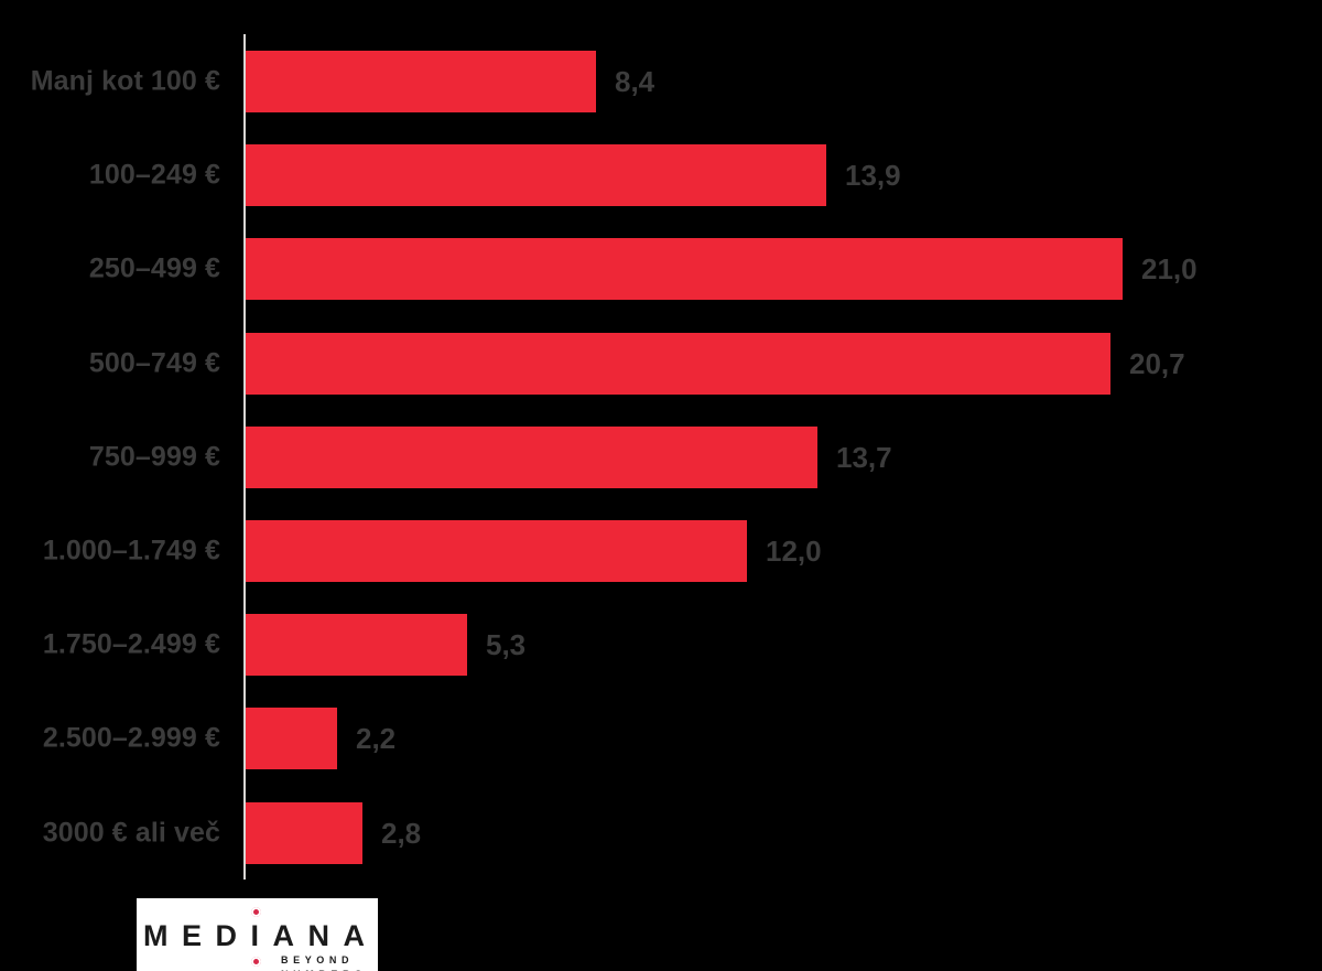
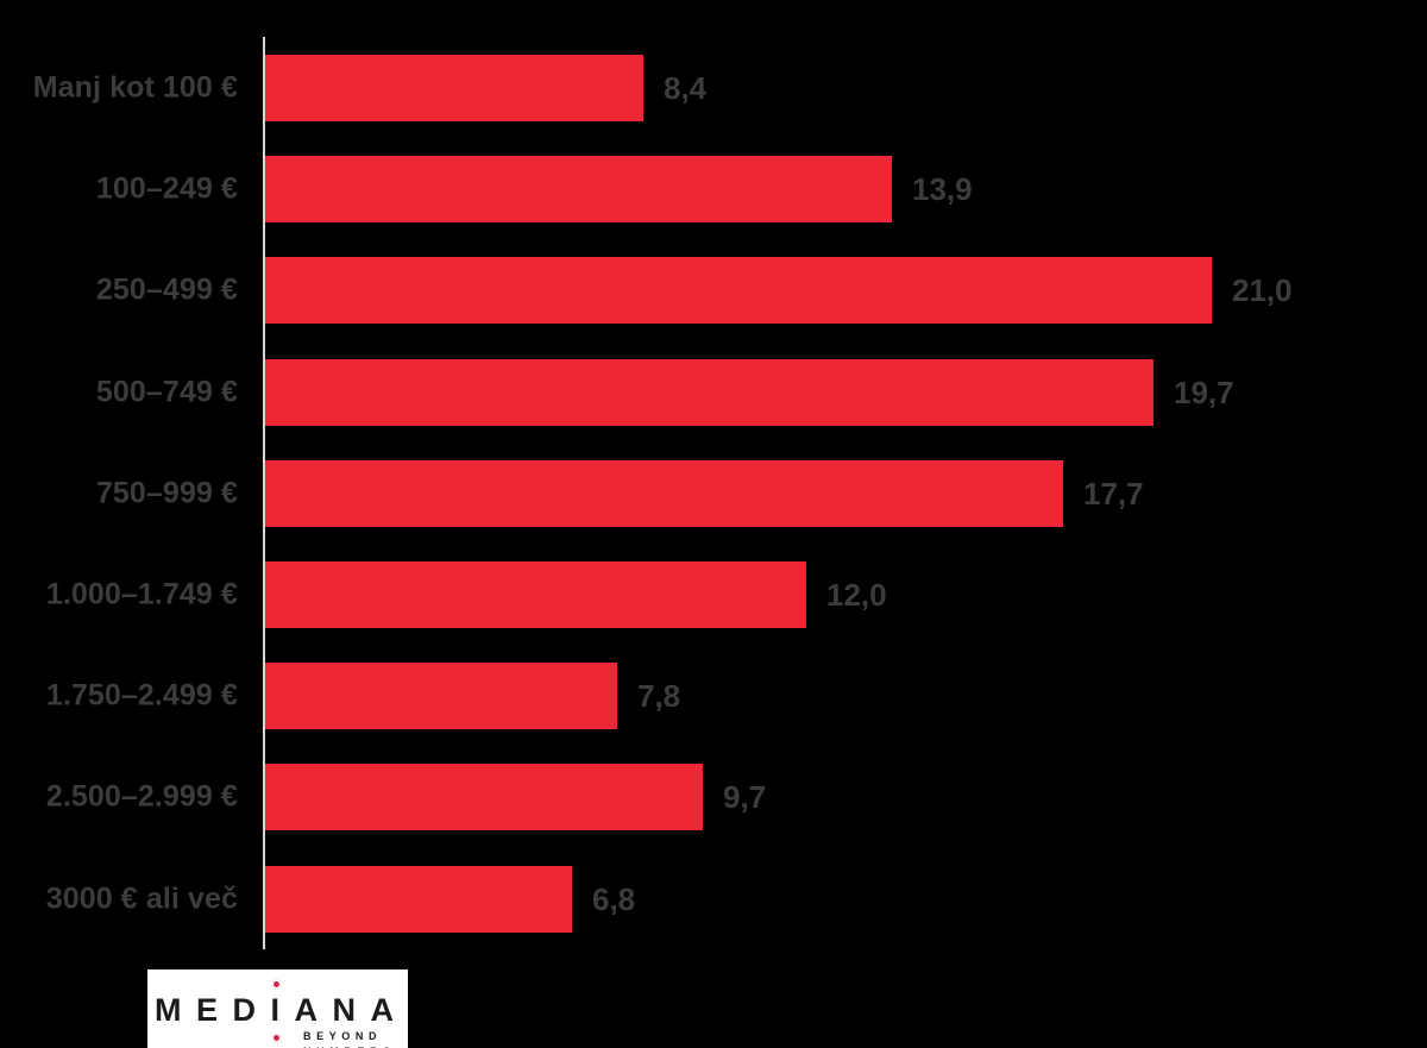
500–749 €: 20,7 -> 19,7
750–999 €: 13,7 -> 17,7
1.750–2.499 €: 5,3 -> 7,8
2.500–2.999 €: 2,2 -> 9,7
3000 € ali več: 2,8 -> 6,8
